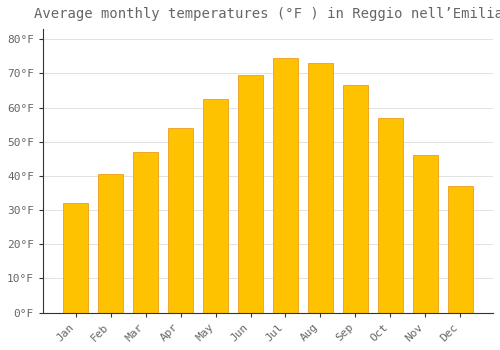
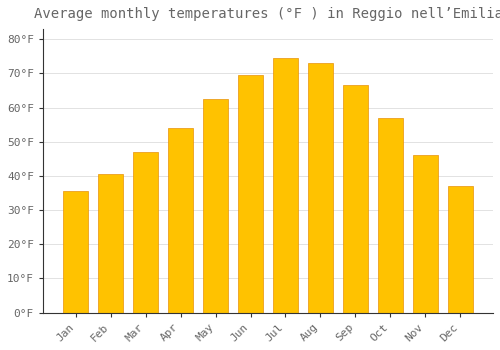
Jan: 32.0°F -> 35.5°F
